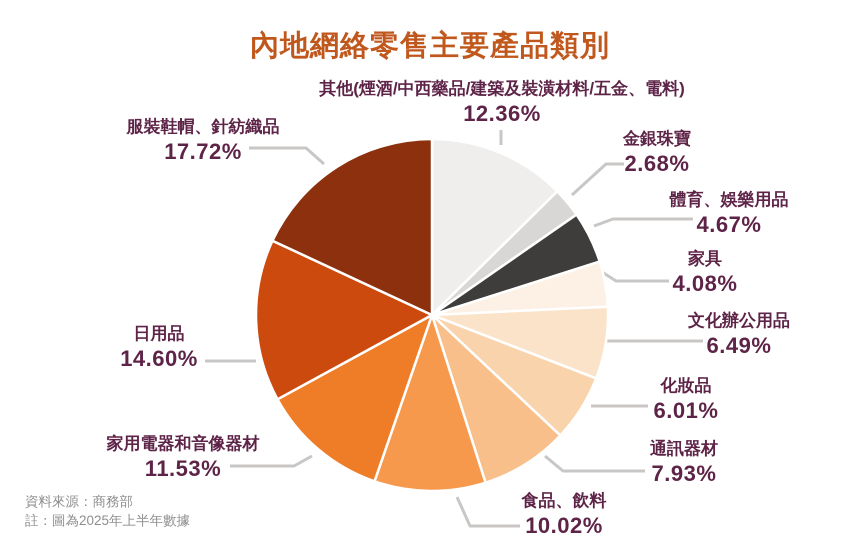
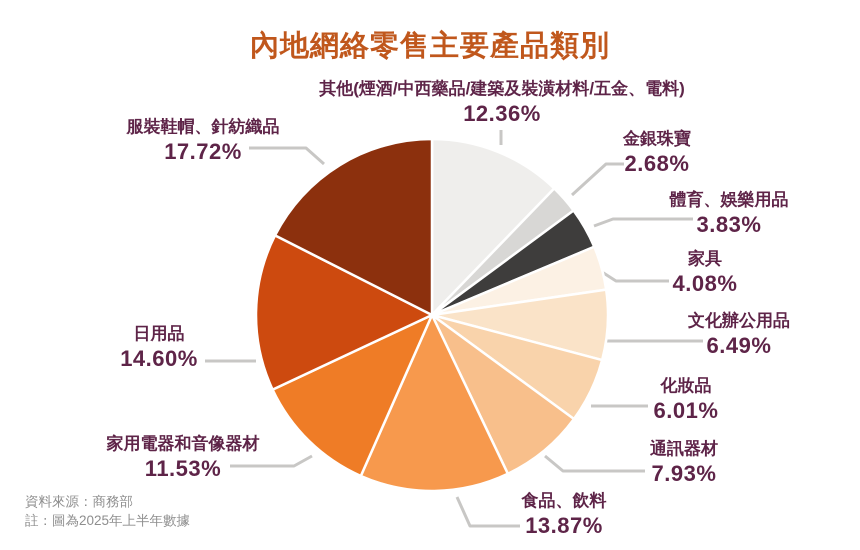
體育、娛樂用品: 4.67% -> 3.83%
食品、飲料: 10.02% -> 13.87%
